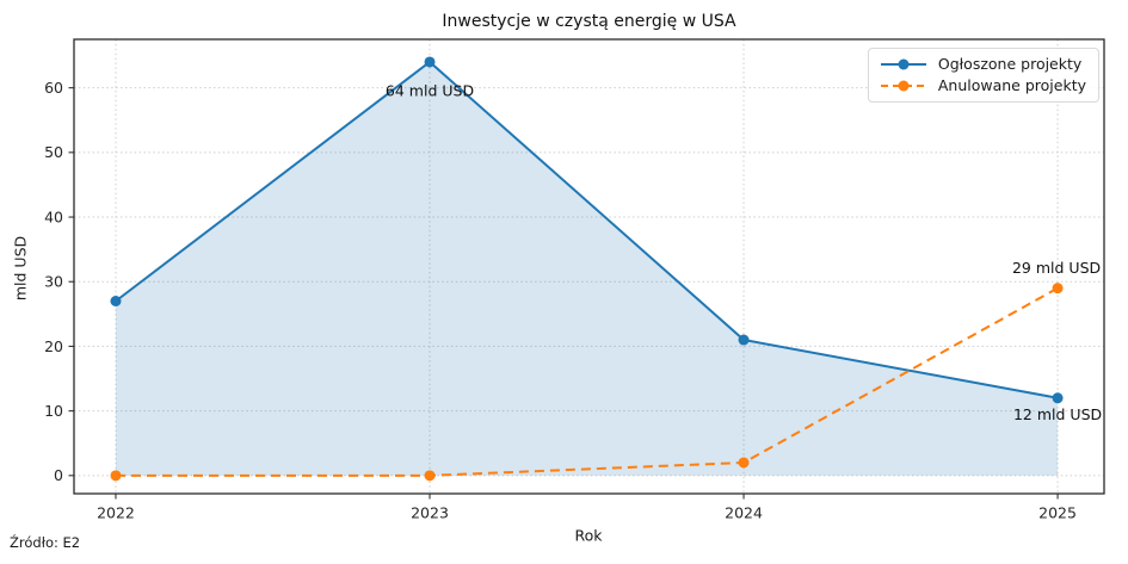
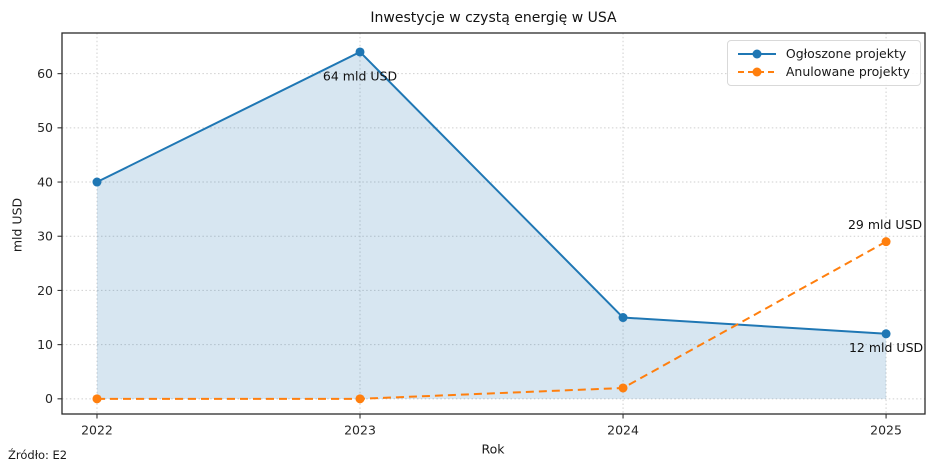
Ogłoszone projekty/2022: 27 -> 40
Ogłoszone projekty/2024: 21 -> 15
